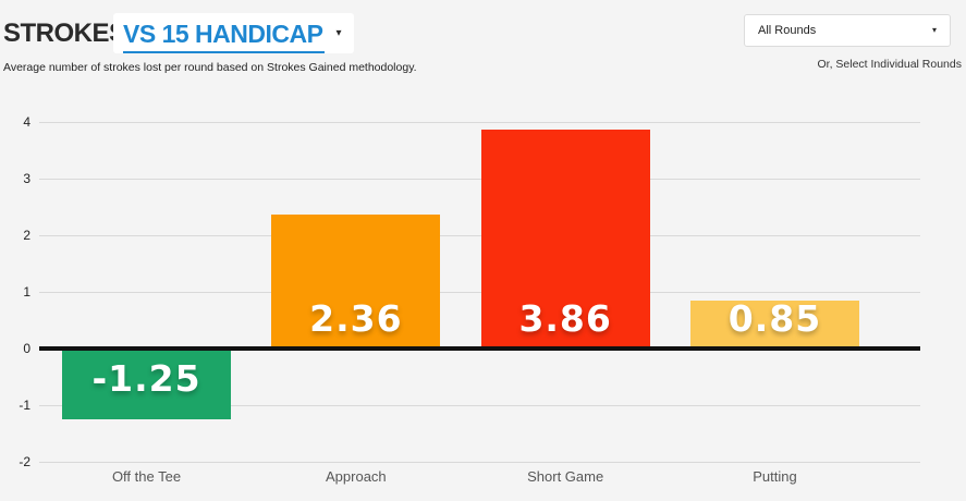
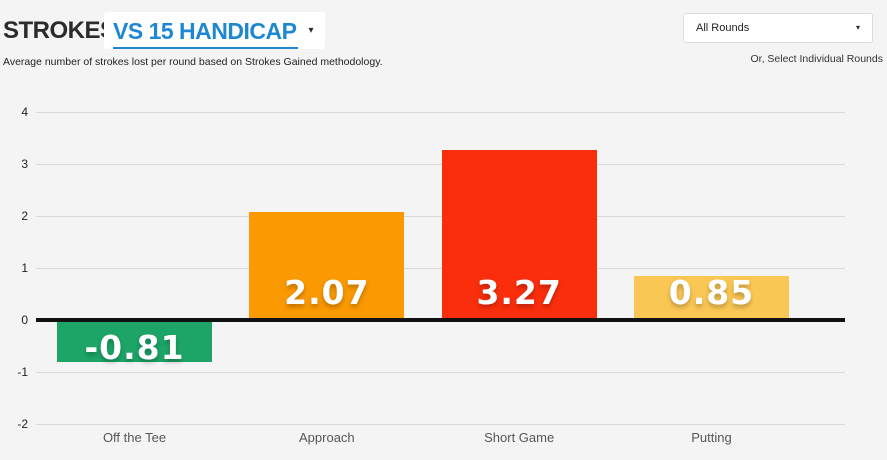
Off the Tee: -1.25 -> -0.81
Approach: 2.36 -> 2.07
Short Game: 3.86 -> 3.27
